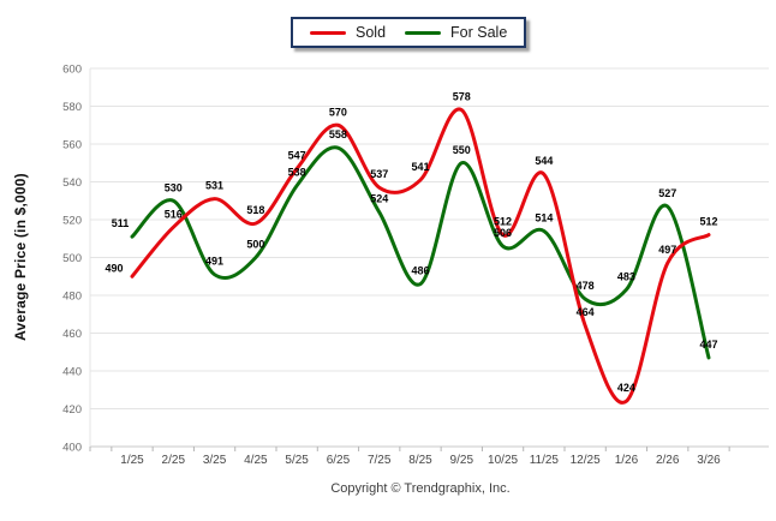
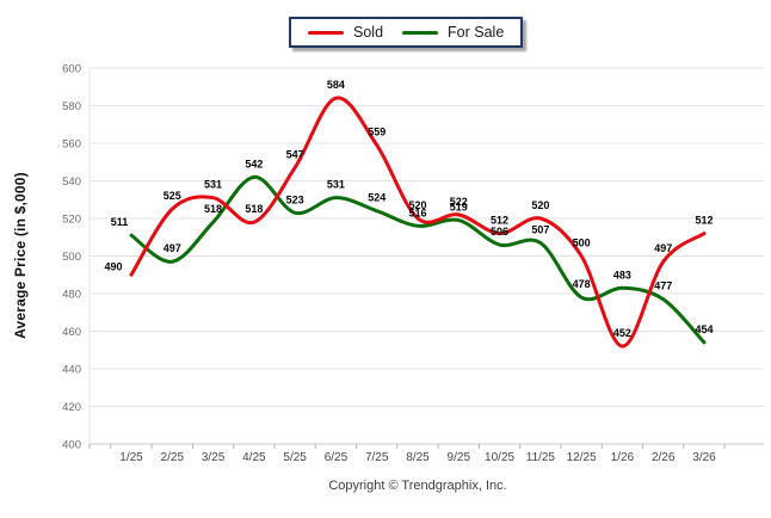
Sold/2/25: 516 -> 525
For Sale/2/25: 530 -> 497
For Sale/3/25: 491 -> 518
For Sale/4/25: 500 -> 542
For Sale/5/25: 538 -> 523
Sold/6/25: 570 -> 584
For Sale/6/25: 558 -> 531
Sold/7/25: 537 -> 559
Sold/8/25: 541 -> 520
For Sale/8/25: 486 -> 516
Sold/9/25: 578 -> 522
For Sale/9/25: 550 -> 519
Sold/11/25: 544 -> 520
For Sale/11/25: 514 -> 507
Sold/12/25: 464 -> 500
Sold/1/26: 424 -> 452
For Sale/2/26: 527 -> 477
For Sale/3/26: 447 -> 454
